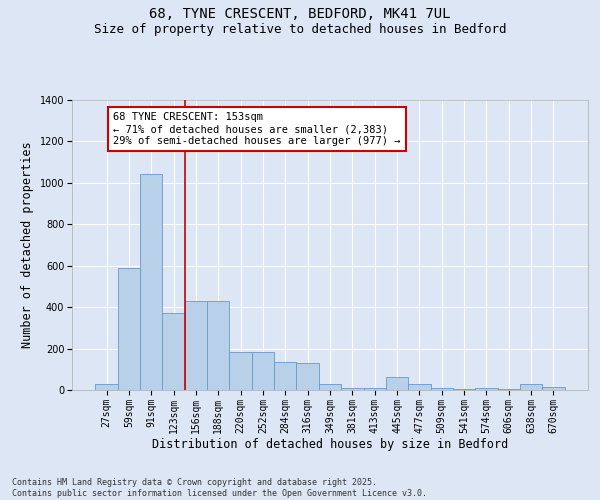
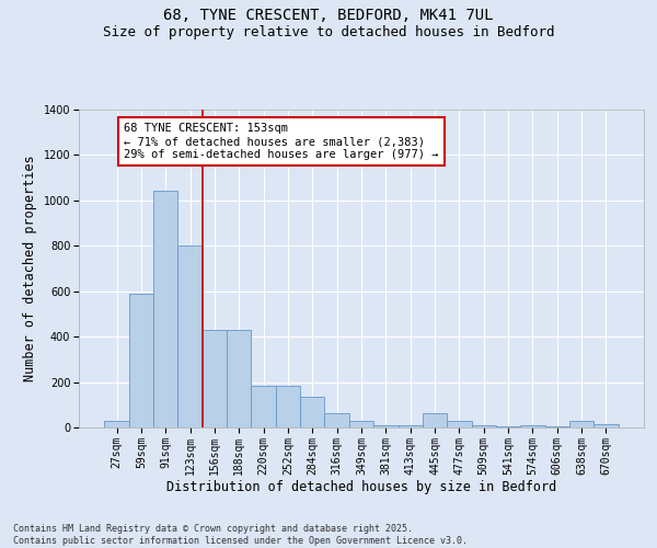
123sqm: 370 -> 800
316sqm: 130 -> 65
